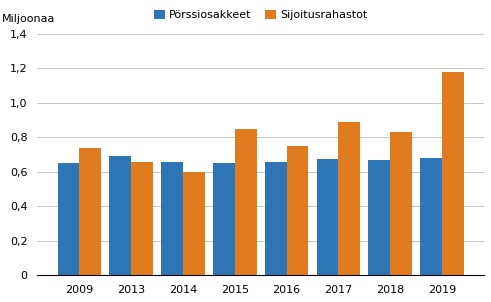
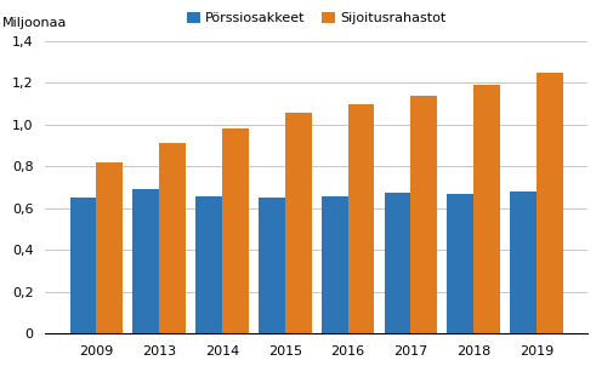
Sijoitusrahastot/2009: 0,74 -> 0,82
Sijoitusrahastot/2013: 0,66 -> 0,91
Sijoitusrahastot/2014: 0,60 -> 0,98
Sijoitusrahastot/2015: 0,85 -> 1,05
Sijoitusrahastot/2016: 0,75 -> 1,10
Sijoitusrahastot/2017: 0,89 -> 1,14
Sijoitusrahastot/2018: 0,83 -> 1,19
Sijoitusrahastot/2019: 1,18 -> 1,25
